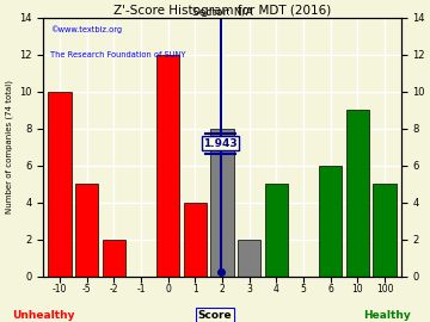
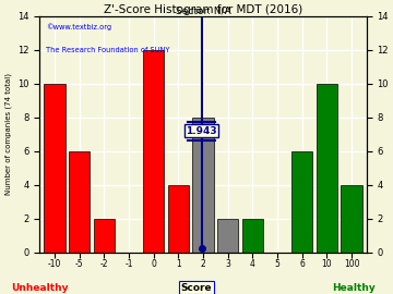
-5: 5 -> 6
4: 5 -> 2
10: 9 -> 10
100: 5 -> 4
